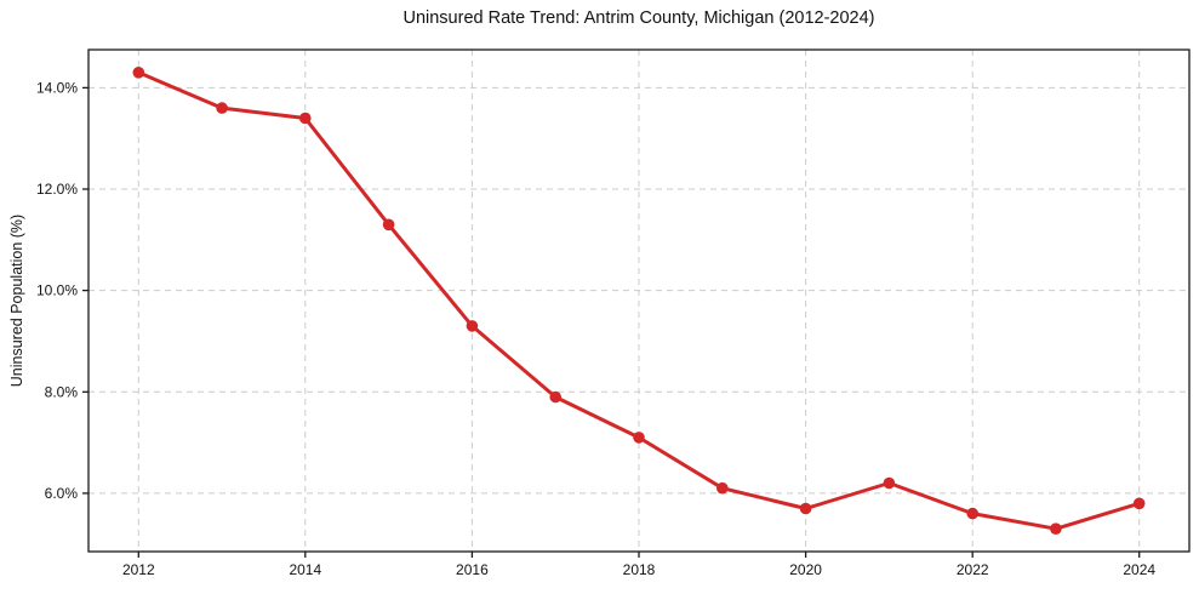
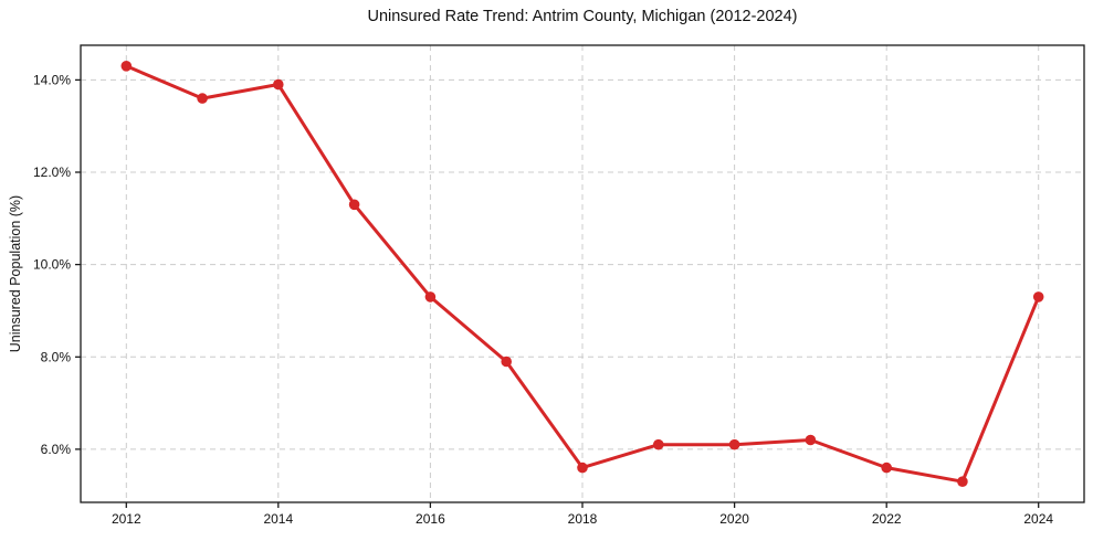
2014: 13.4% -> 13.9%
2018: 7.1% -> 5.6%
2020: 5.7% -> 6.1%
2024: 5.8% -> 9.3%
